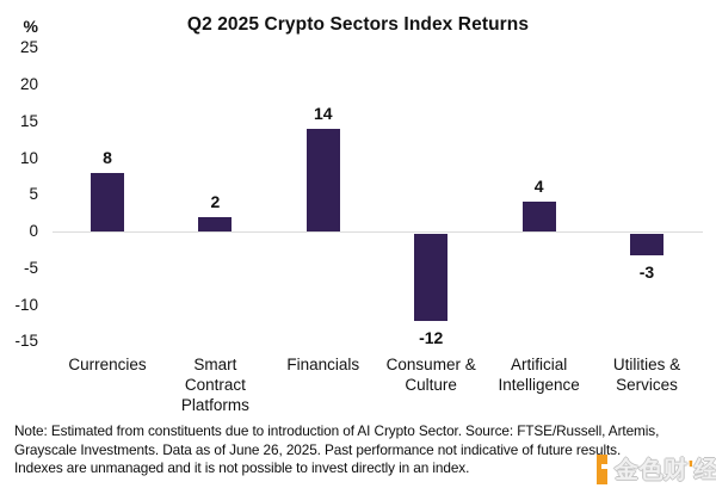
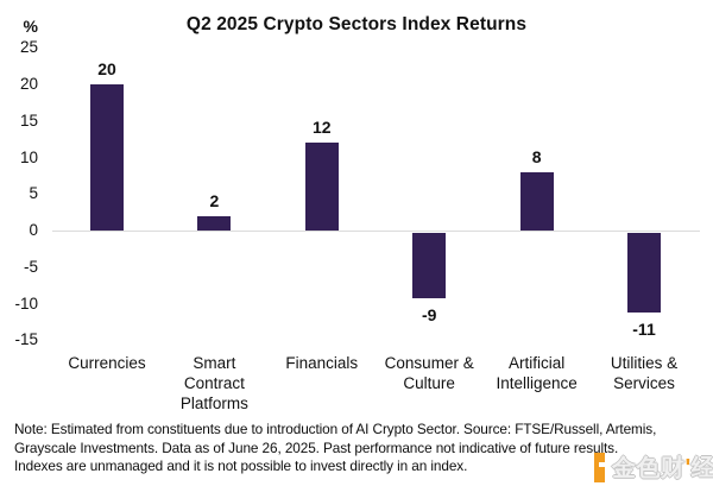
Currencies: 8 -> 20
Financials: 14 -> 12
Consumer & Culture: -12 -> -9
Artificial Intelligence: 4 -> 8
Utilities & Services: -3 -> -11
